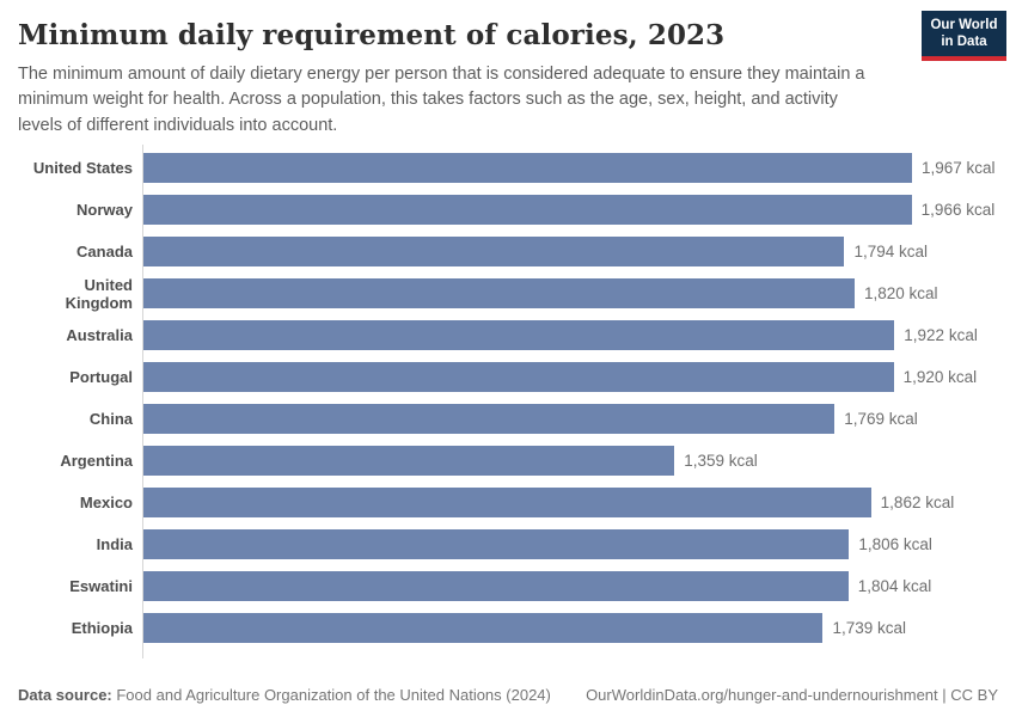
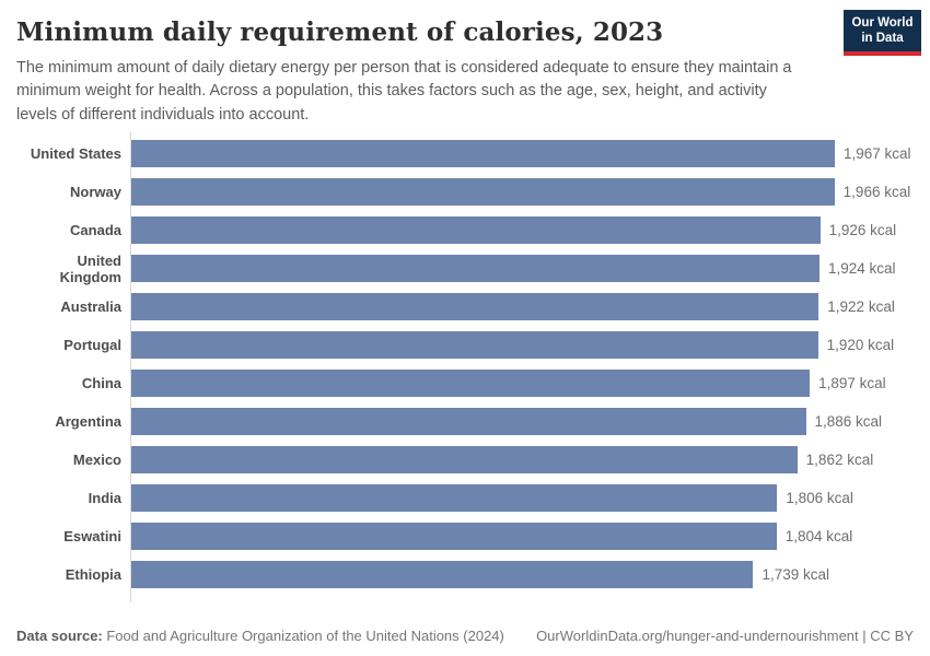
Canada: 1,794 -> 1,926
United Kingdom: 1,820 -> 1,924
China: 1,769 -> 1,897
Argentina: 1,359 -> 1,886
